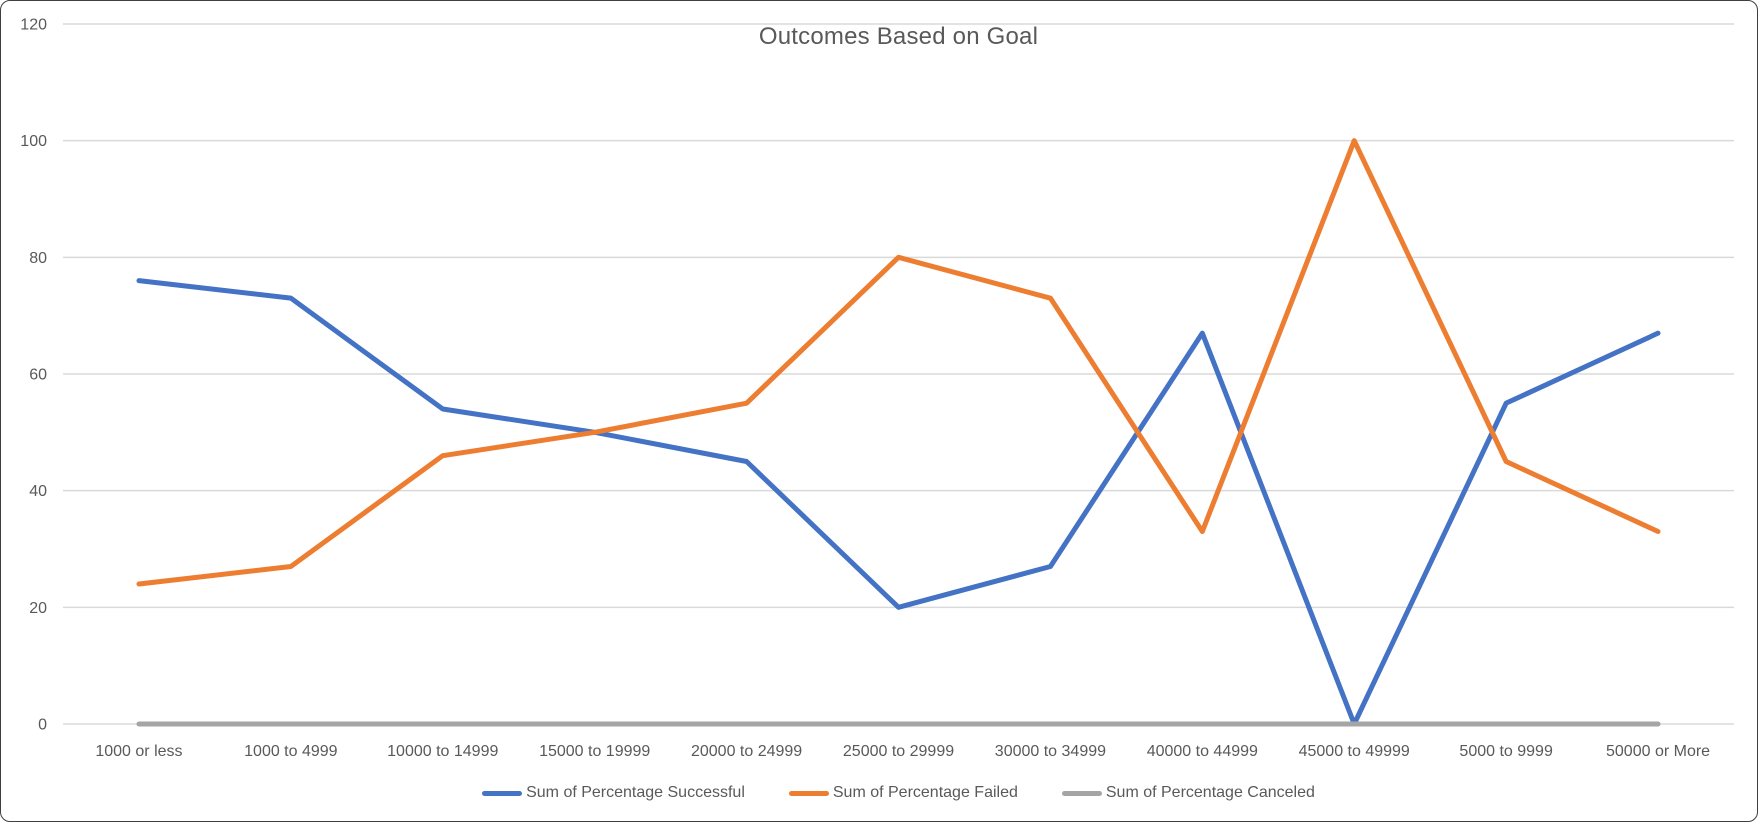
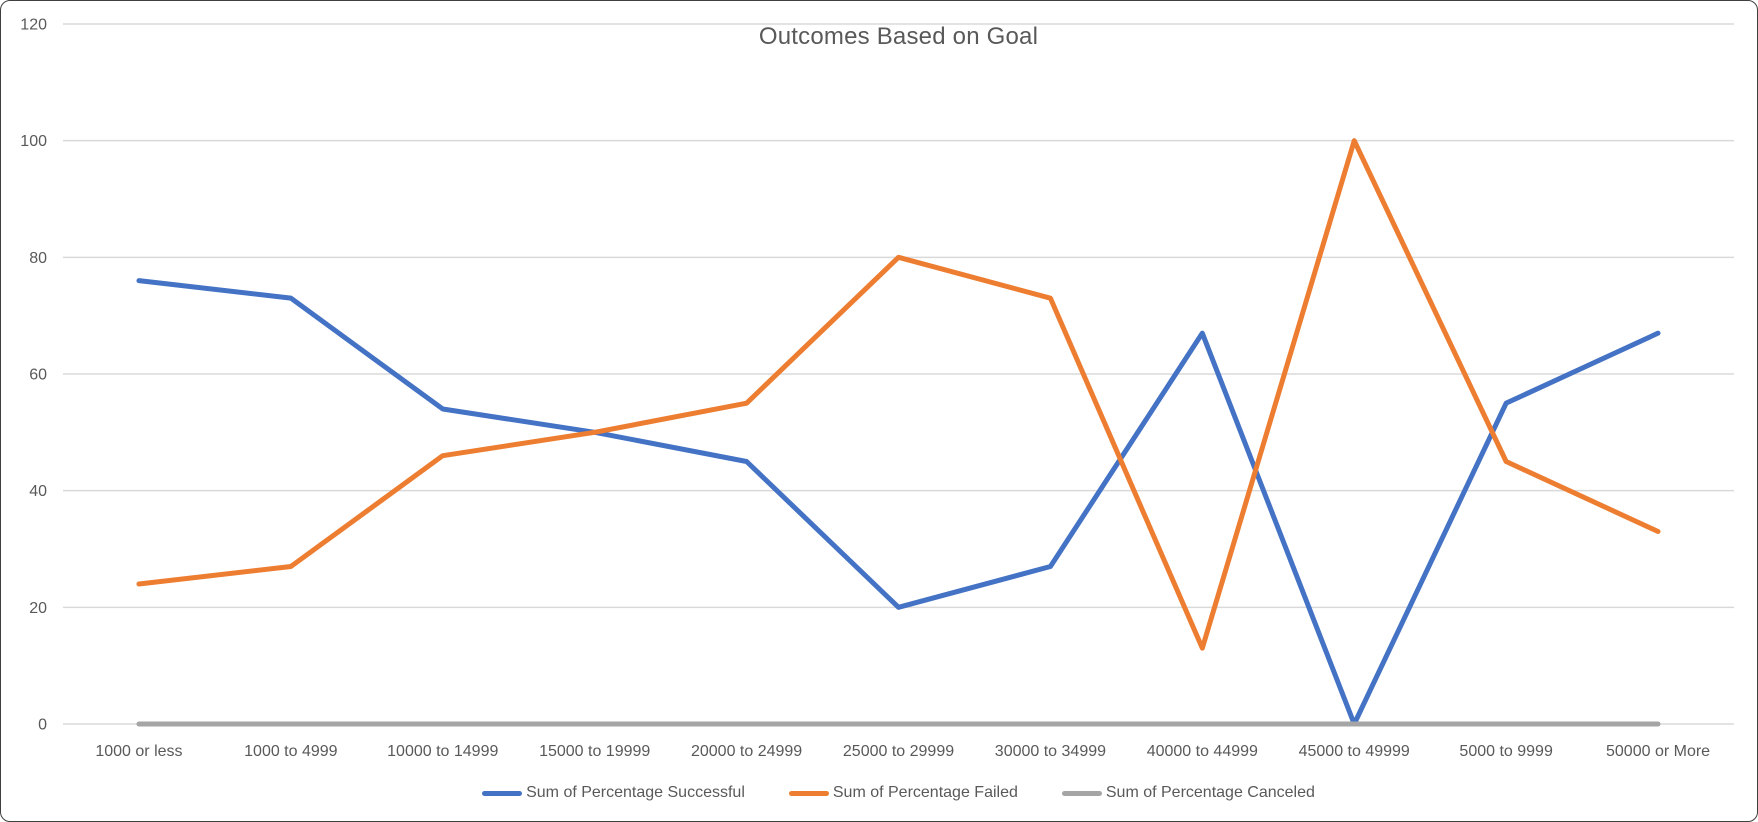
Sum of Percentage Failed/40000 to 44999: 33 -> 13
